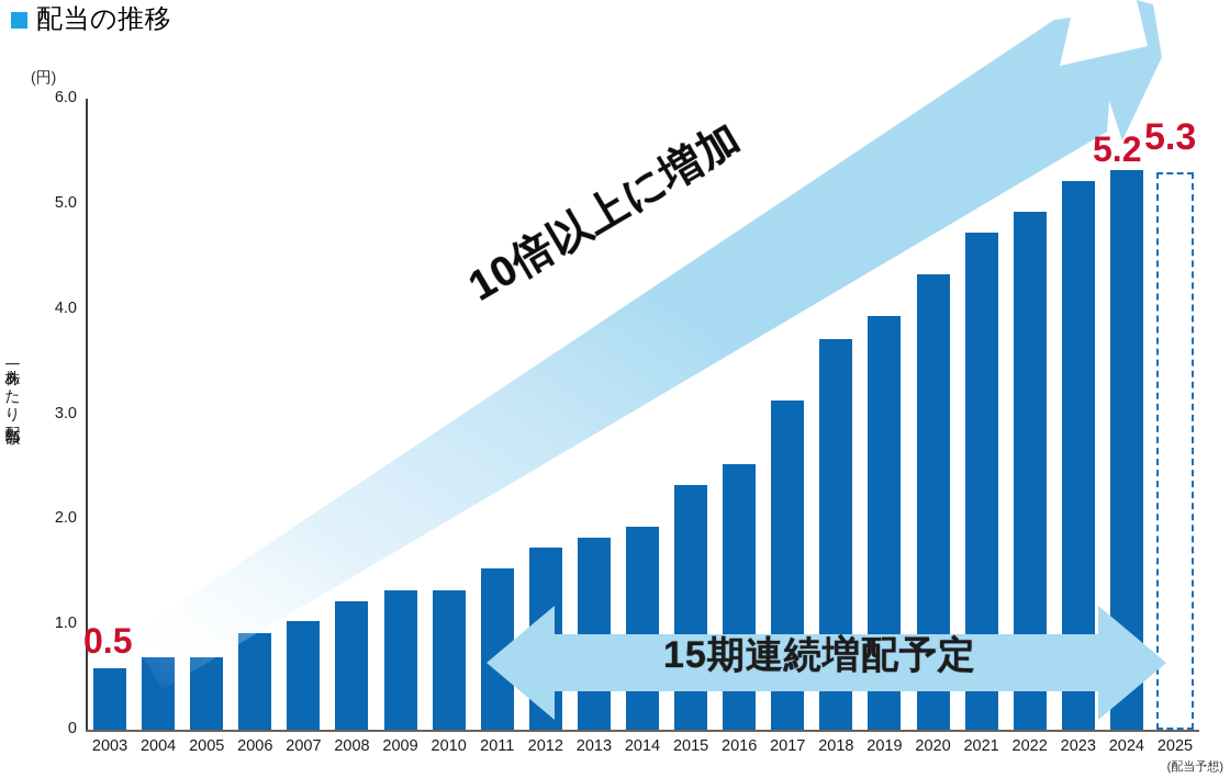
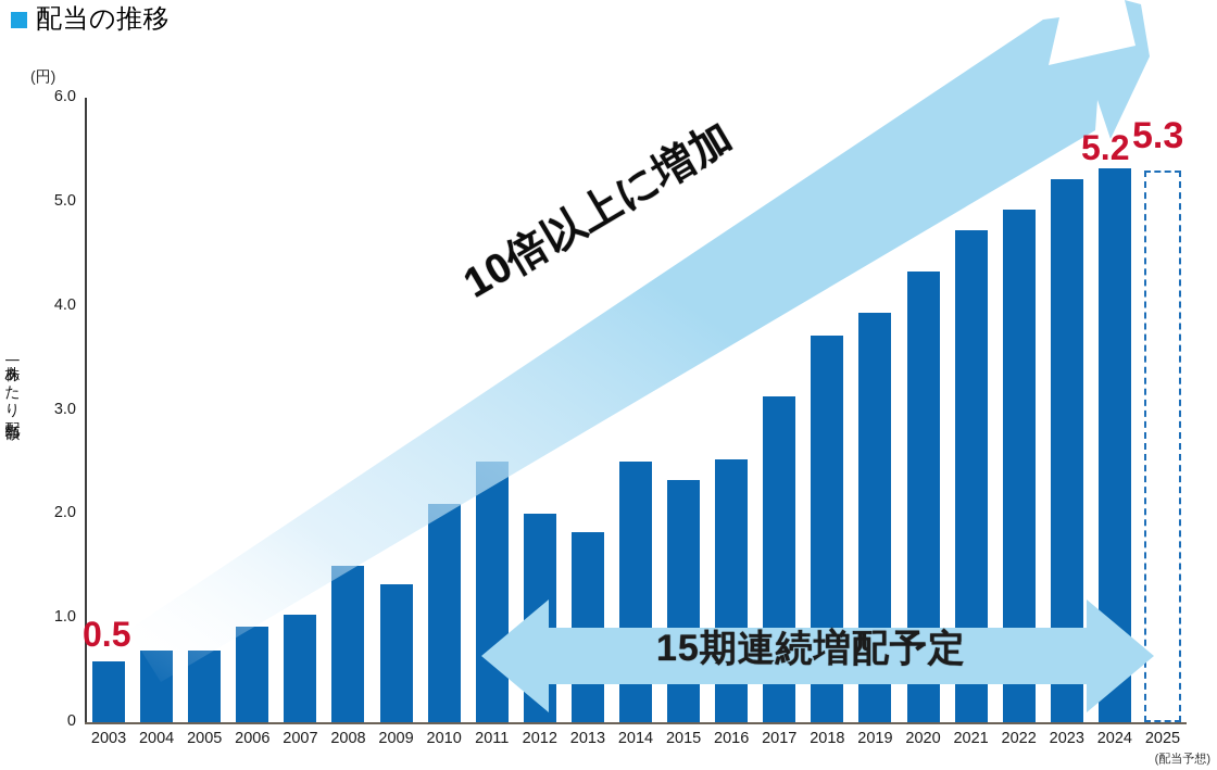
2008: 1.2 -> 1.5
2010: 1.3 -> 2.1
2011: 1.5 -> 2.5
2012: 1.7 -> 2.0
2014: 1.9 -> 2.5
